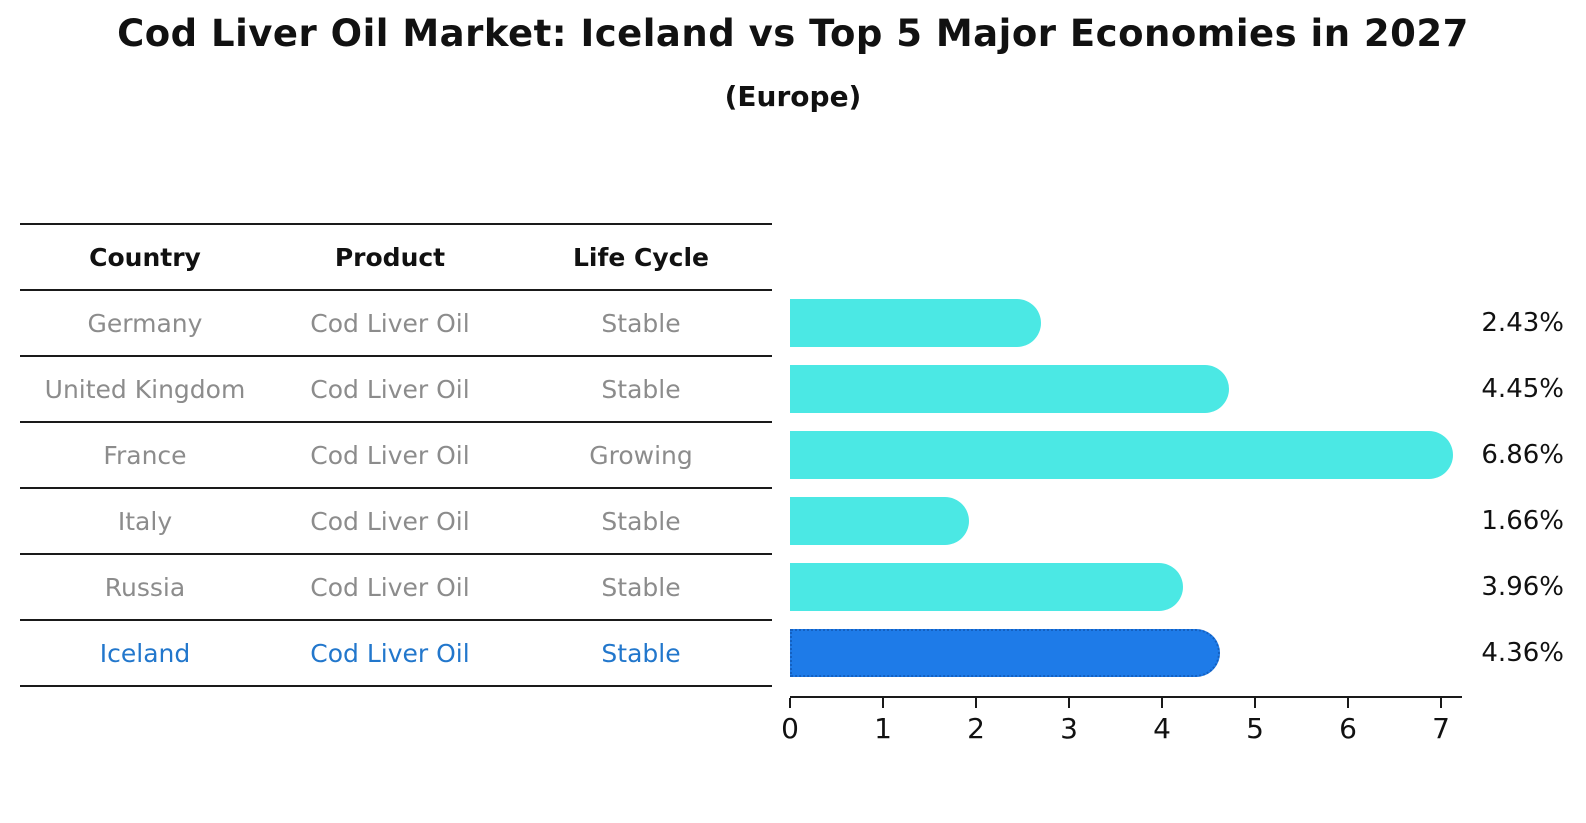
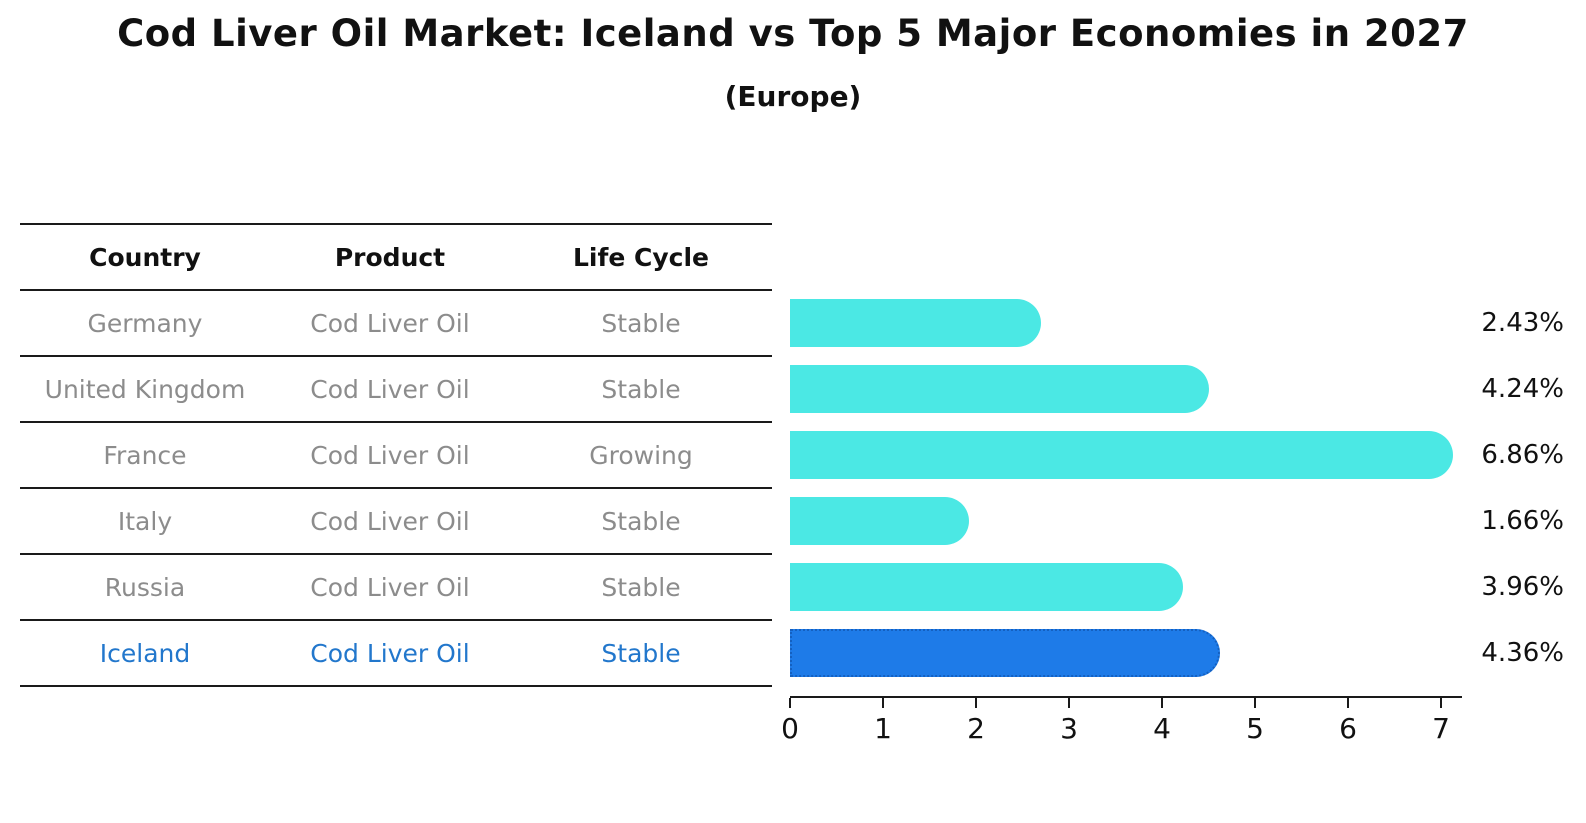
United Kingdom: 4.45% -> 4.24%
